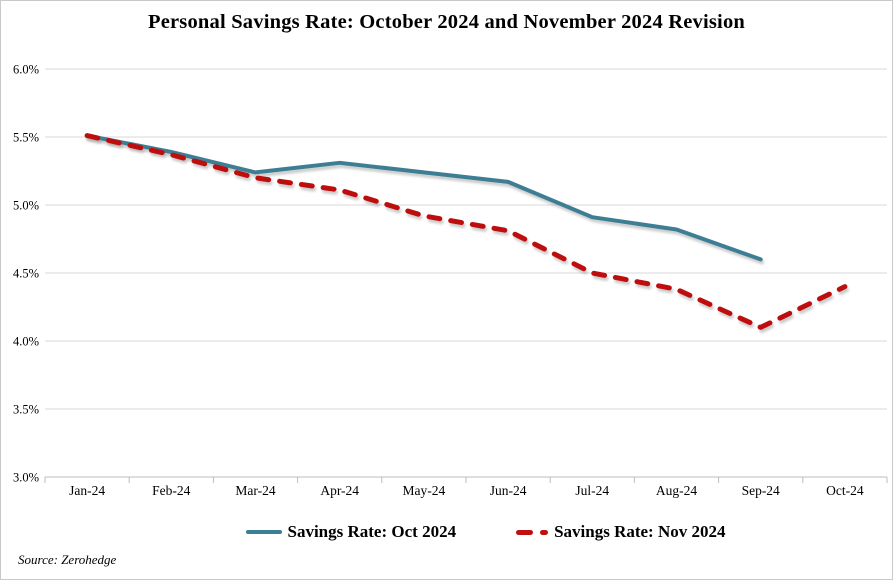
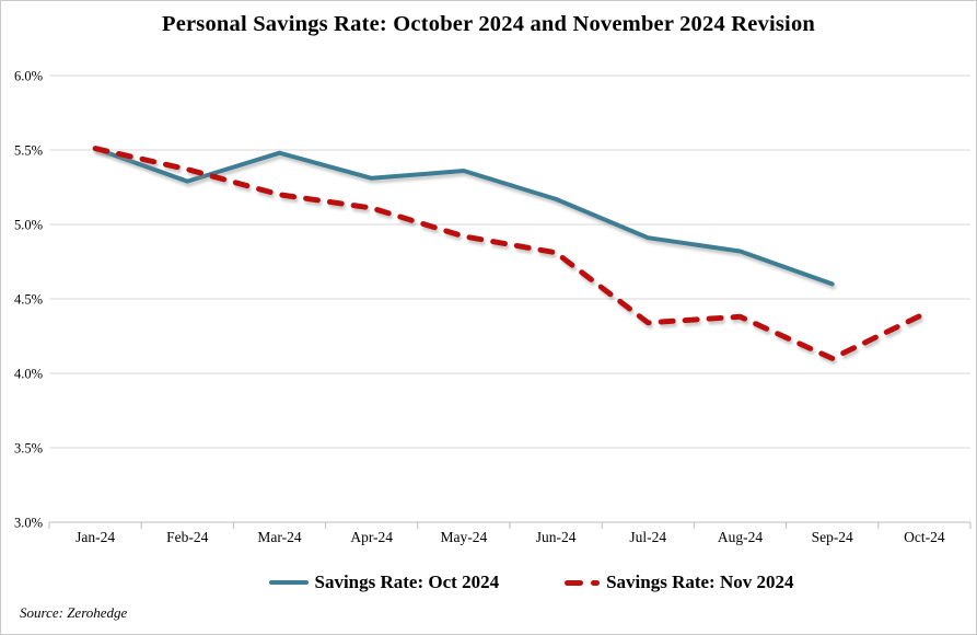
Savings Rate: Oct 2024/Feb-24: 5.39% -> 5.29%
Savings Rate: Oct 2024/Mar-24: 5.24% -> 5.48%
Savings Rate: Oct 2024/May-24: 5.24% -> 5.36%
Savings Rate: Nov 2024/Jul-24: 4.50% -> 4.34%
